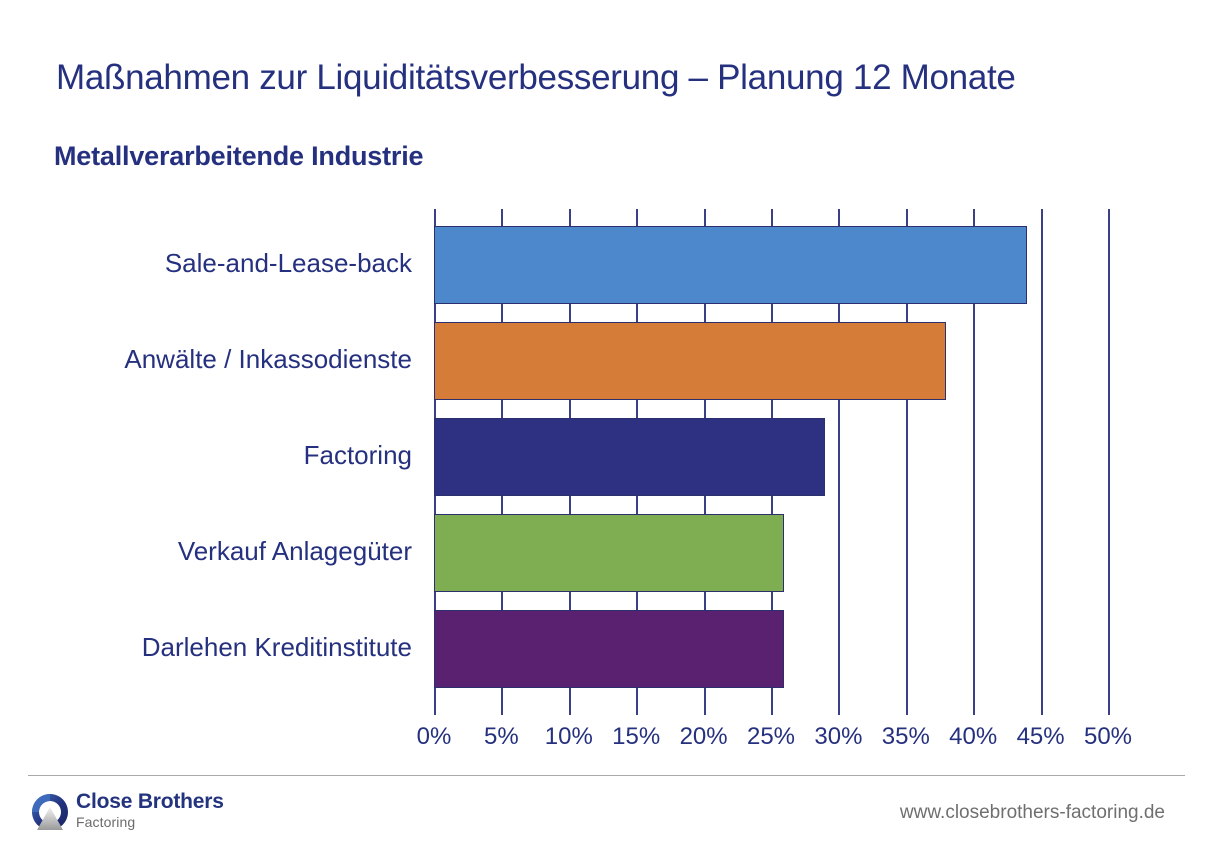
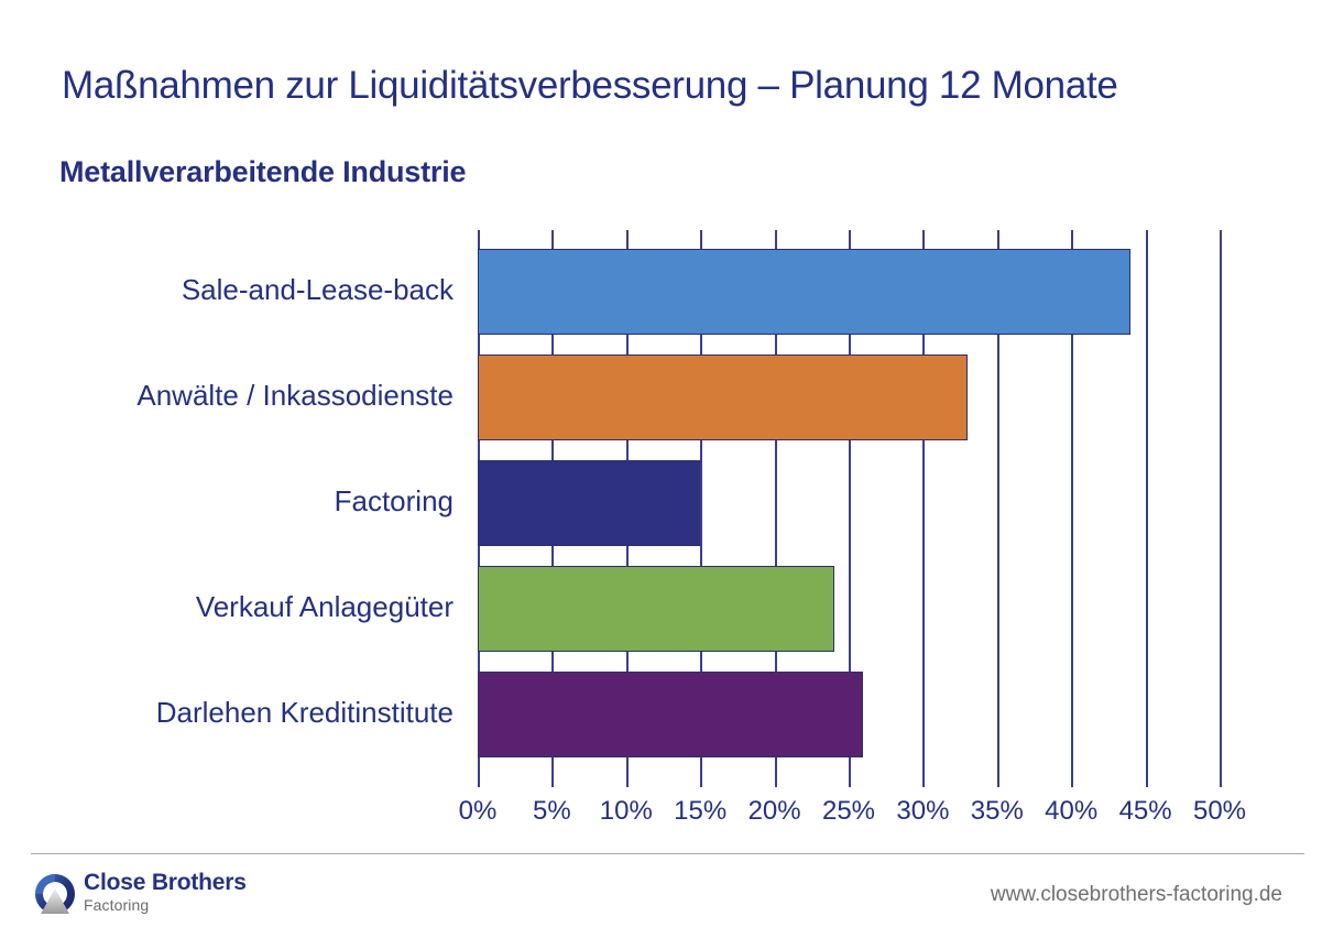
Anwälte / Inkassodienste: 38% -> 33%
Factoring: 29% -> 15%
Verkauf Anlagegüter: 26% -> 24%
